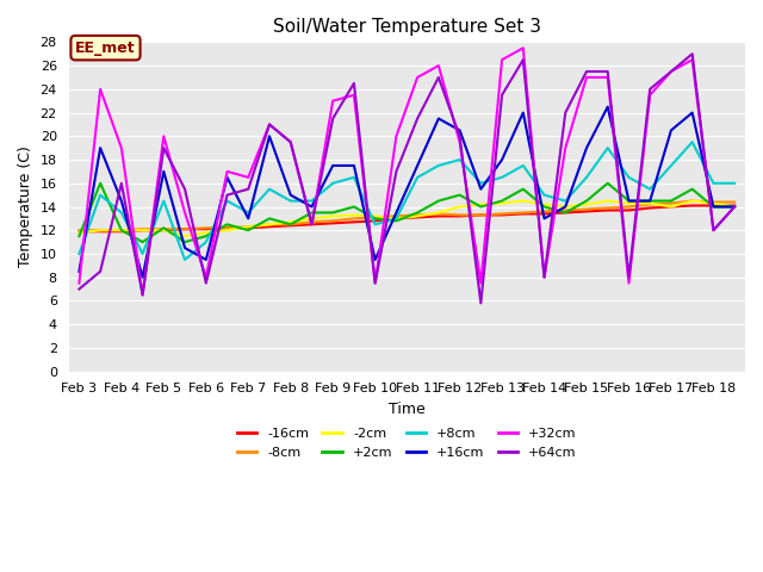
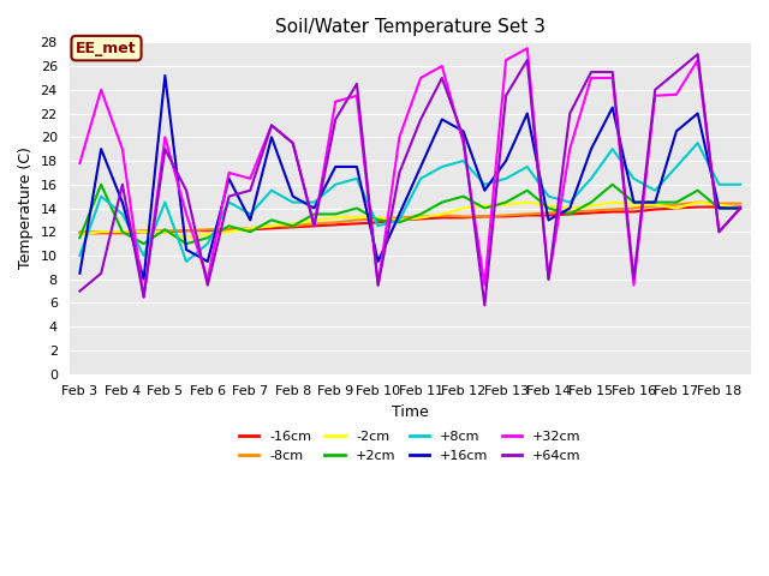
+32cm/Feb 3: 7.5 -> 17.8
+16cm/Feb 5: 17.0 -> 25.2
+32cm/Feb 17: 25.5 -> 23.6
